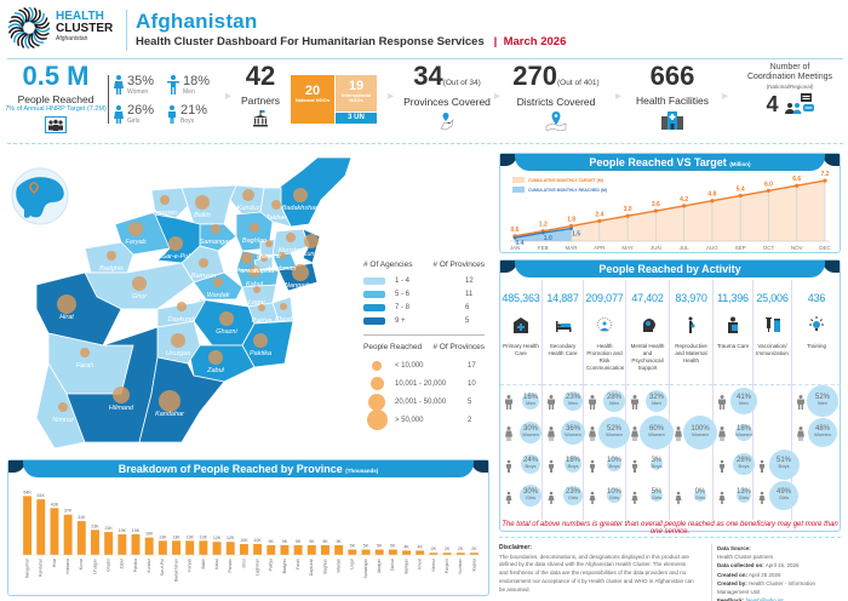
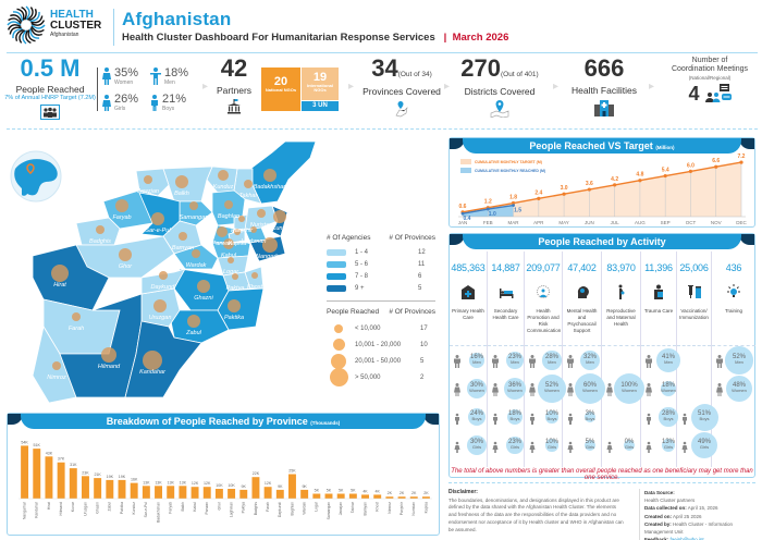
Breakdown of People Reached by Province (Thousands)/Badghis: 9K -> 22K
Breakdown of People Reached by Province (Thousands)/Farah: 9K -> 12K
Breakdown of People Reached by Province (Thousands)/Baghlan: 9K -> 25K
